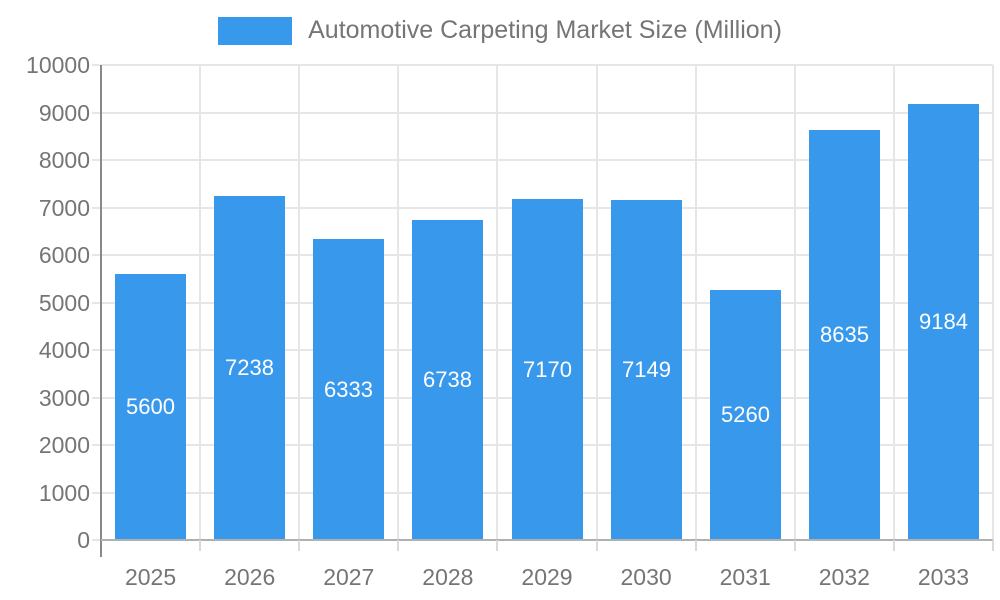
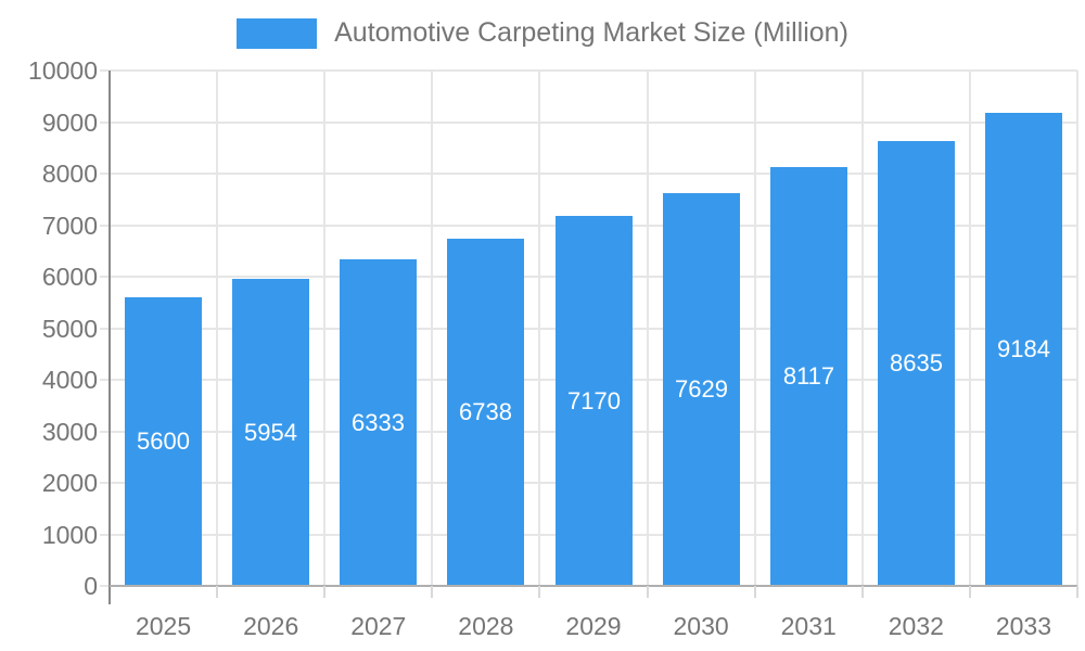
2026: 7238 -> 5954
2030: 7149 -> 7629
2031: 5260 -> 8117
